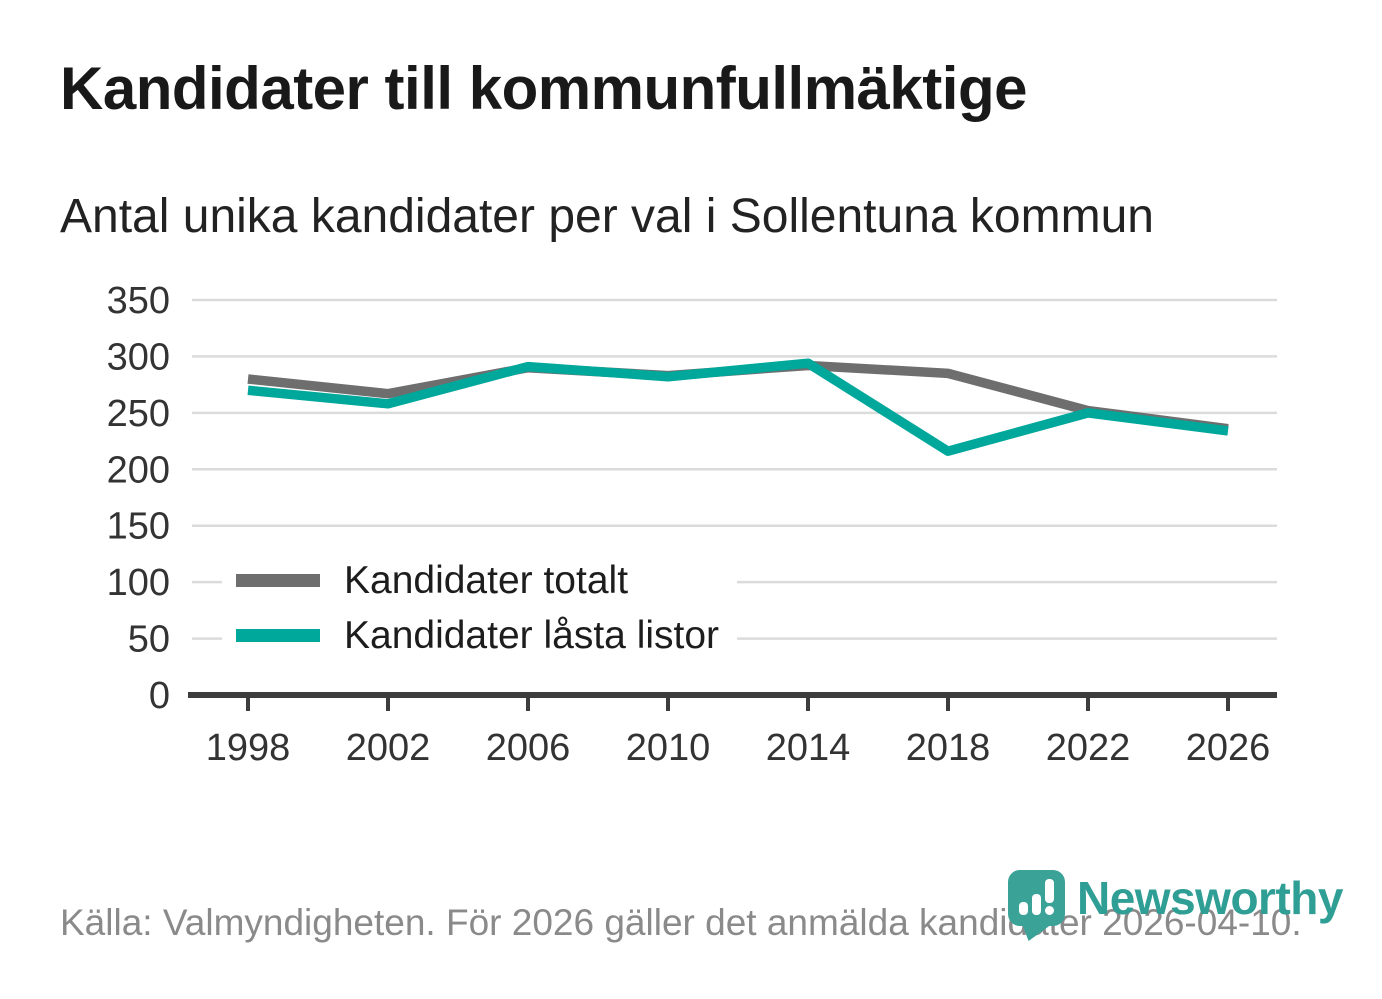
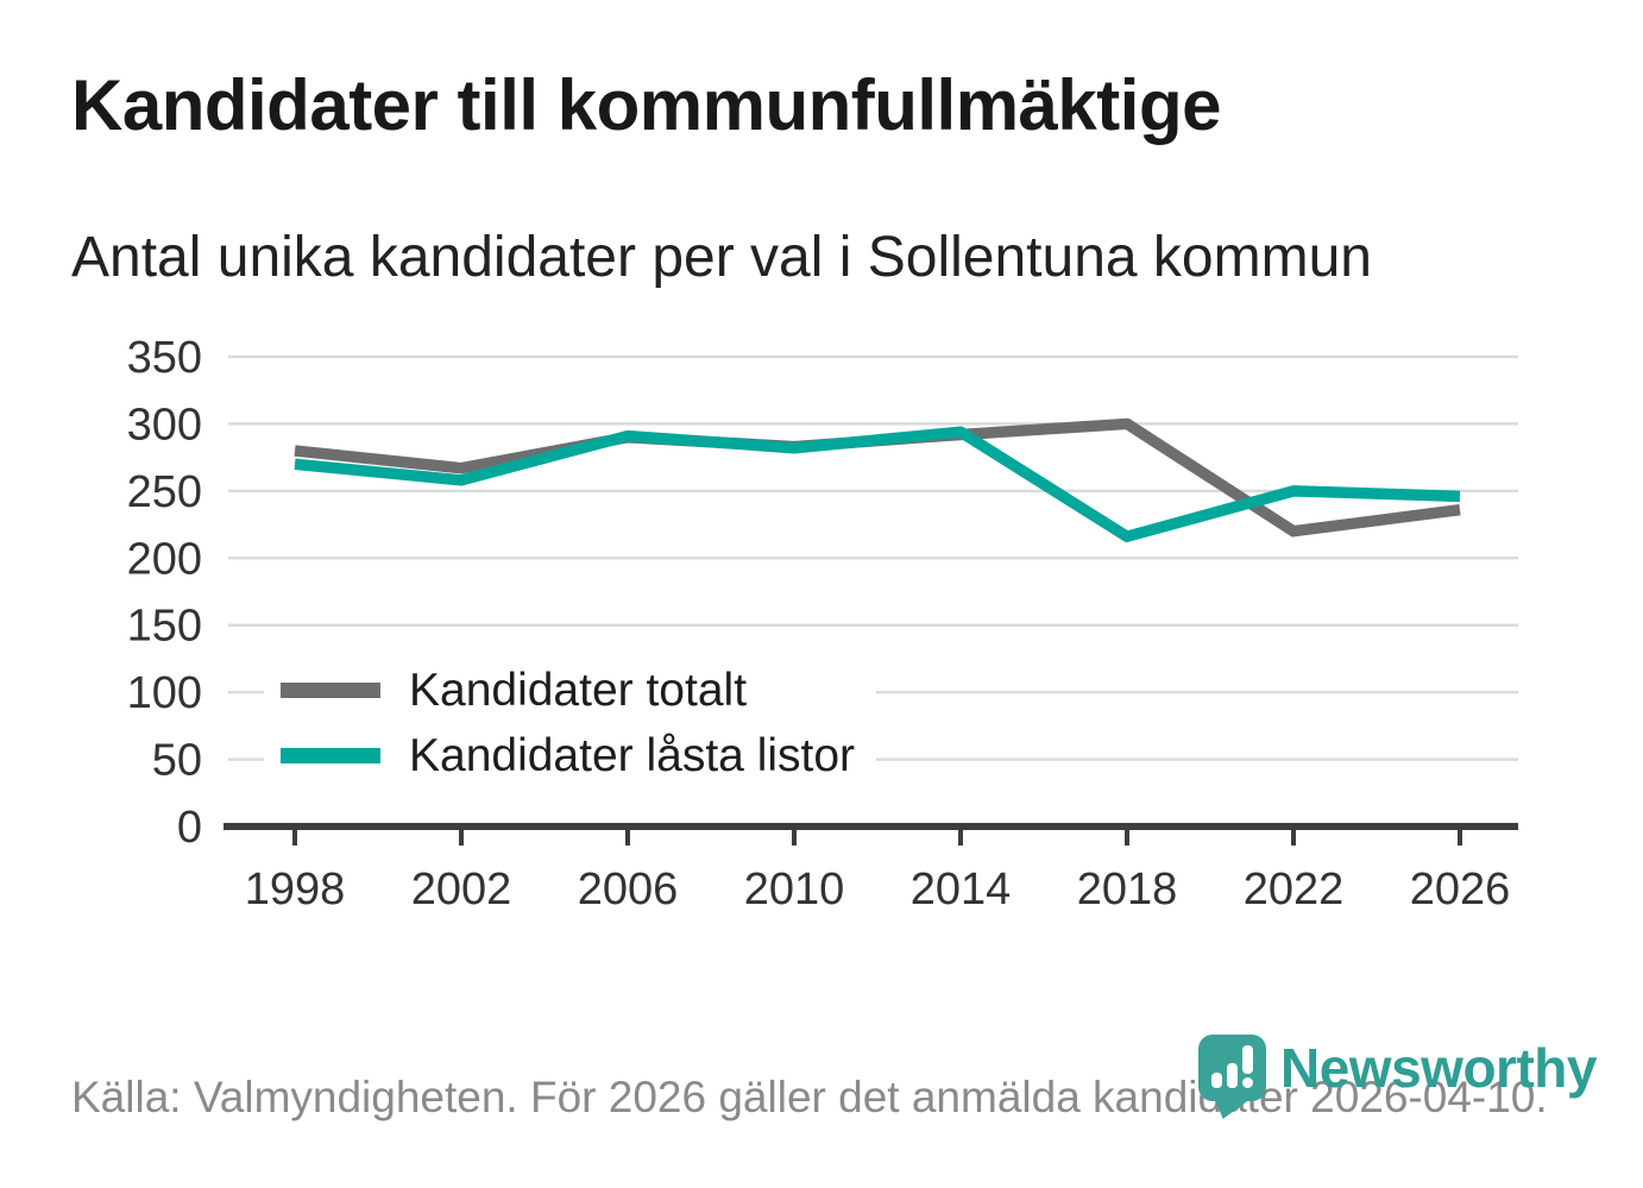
Kandidater totalt/2018: 285 -> 300
Kandidater totalt/2022: 252 -> 220
Kandidater låsta listor/2026: 234 -> 246
